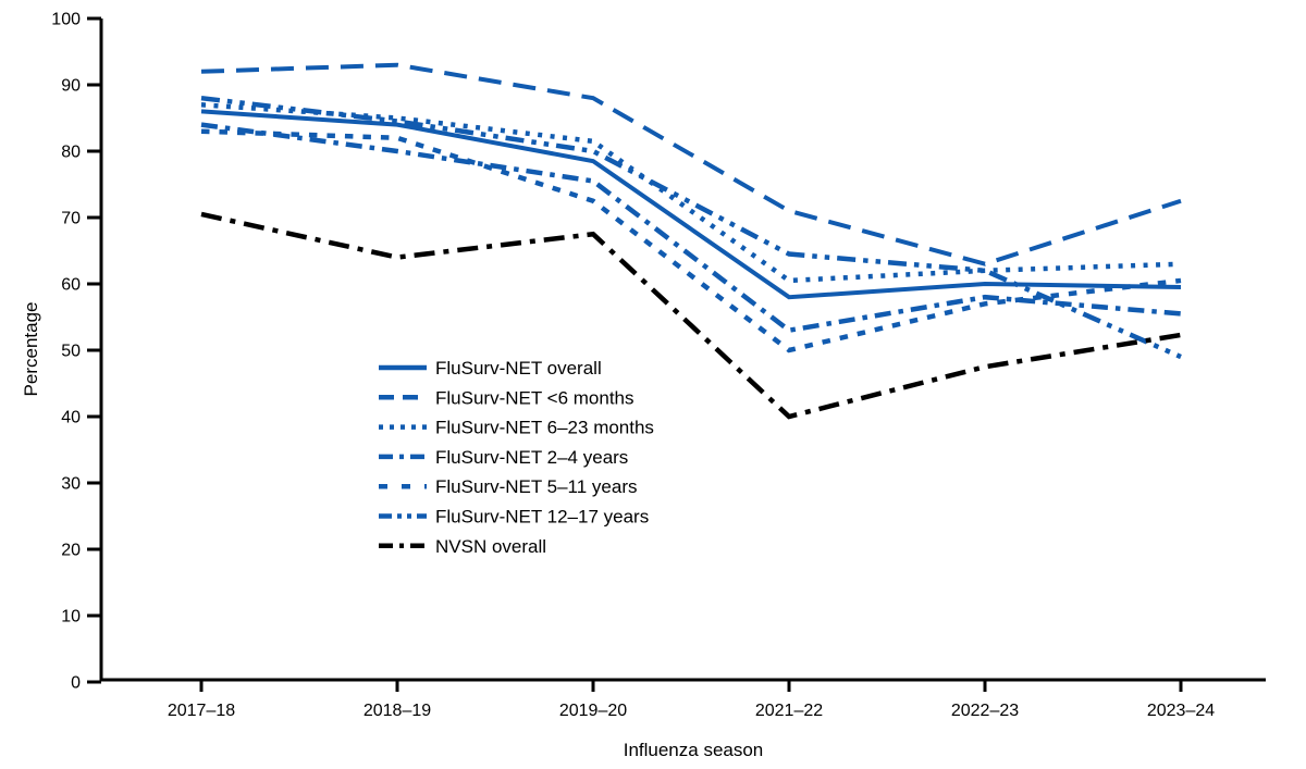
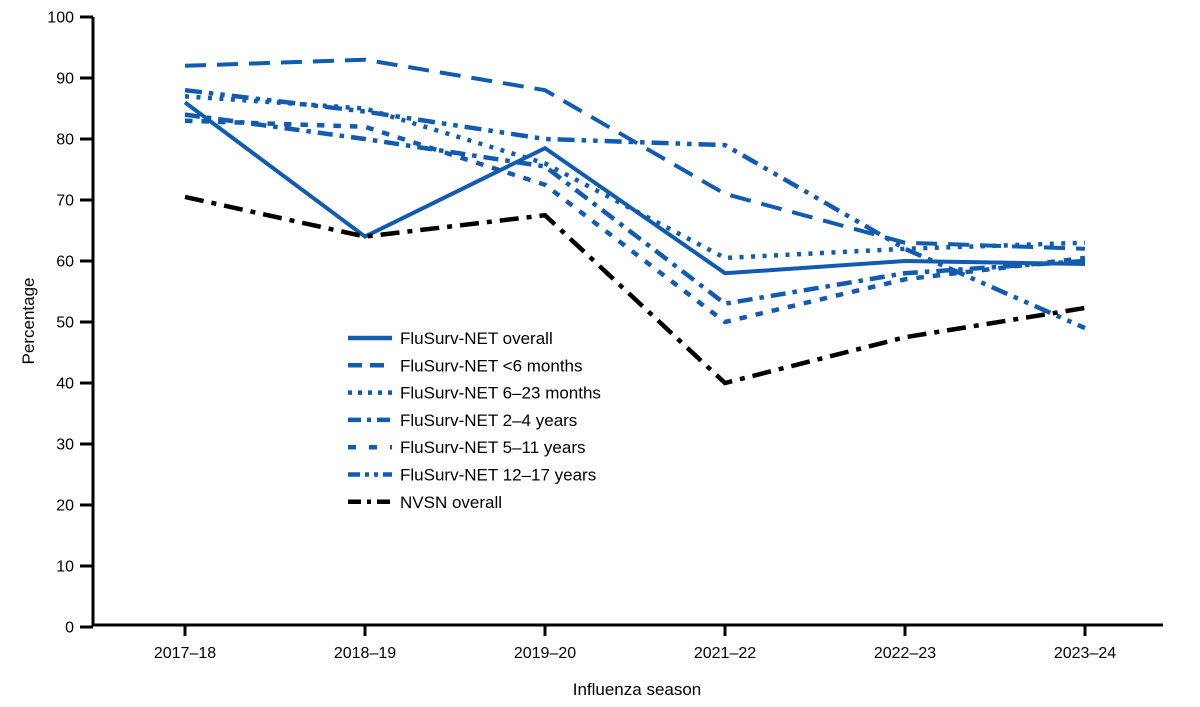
FluSurv-NET overall/2018–19: 84 -> 64
FluSurv-NET 6–23 months/2019–20: 82 -> 76
FluSurv-NET 12–17 years/2021–22: 64 -> 79
FluSurv-NET <6 months/2023–24: 72 -> 62
FluSurv-NET 2–4 years/2023–24: 56 -> 60
